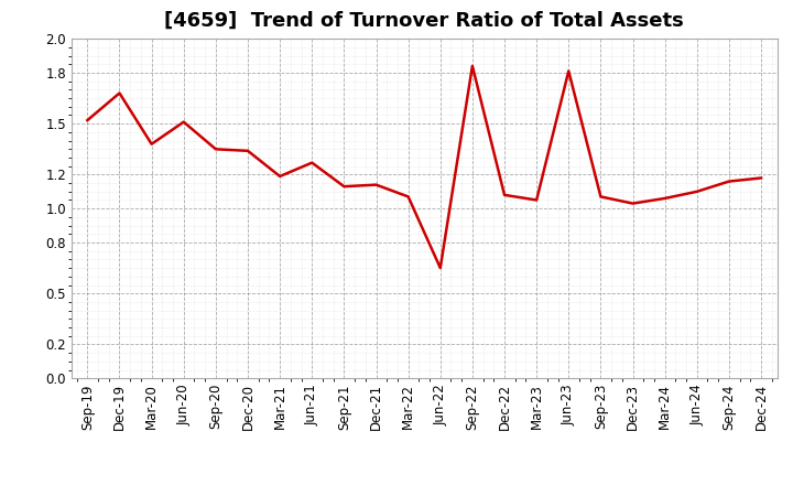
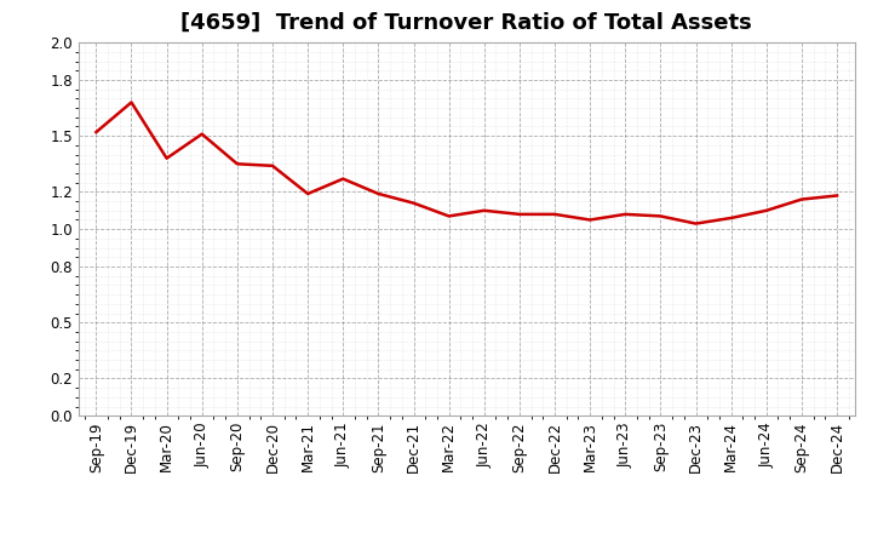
Sep-21: 1.13 -> 1.19
Jun-22: 0.65 -> 1.10
Sep-22: 1.84 -> 1.08
Jun-23: 1.81 -> 1.08
